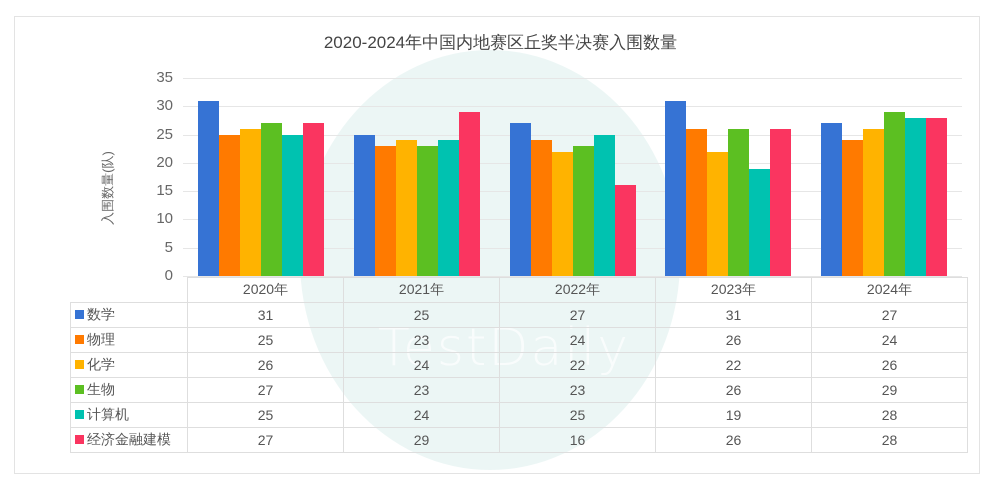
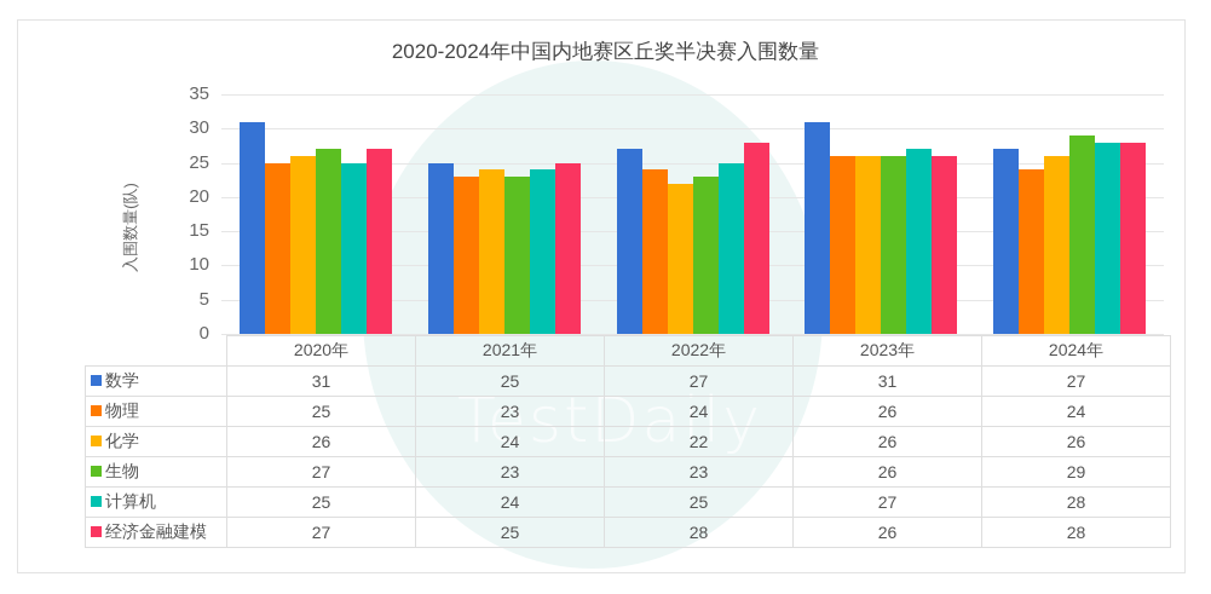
经济金融建模/2021年: 29 -> 25
经济金融建模/2022年: 16 -> 28
化学/2023年: 22 -> 26
计算机/2023年: 19 -> 27
